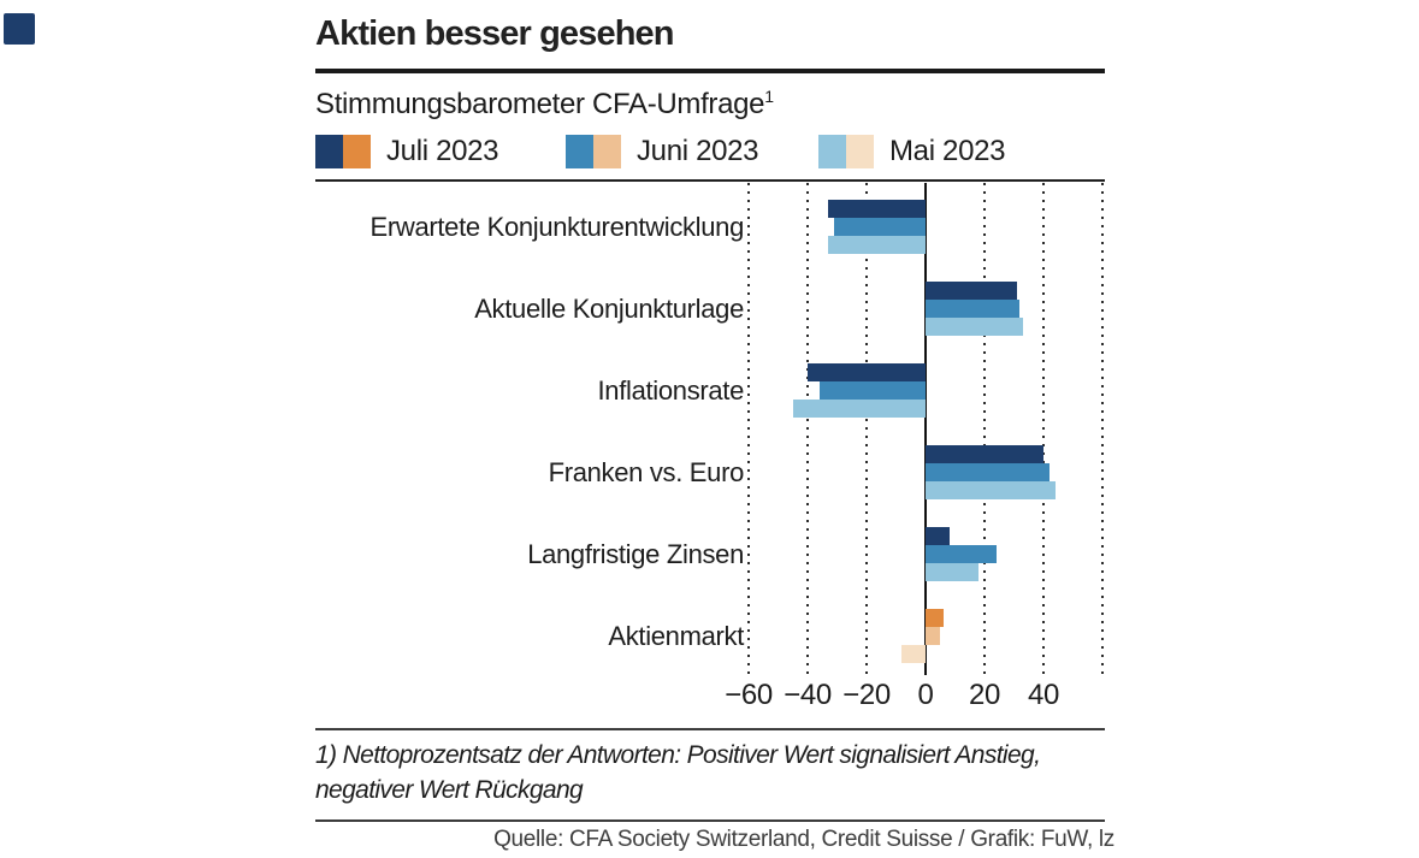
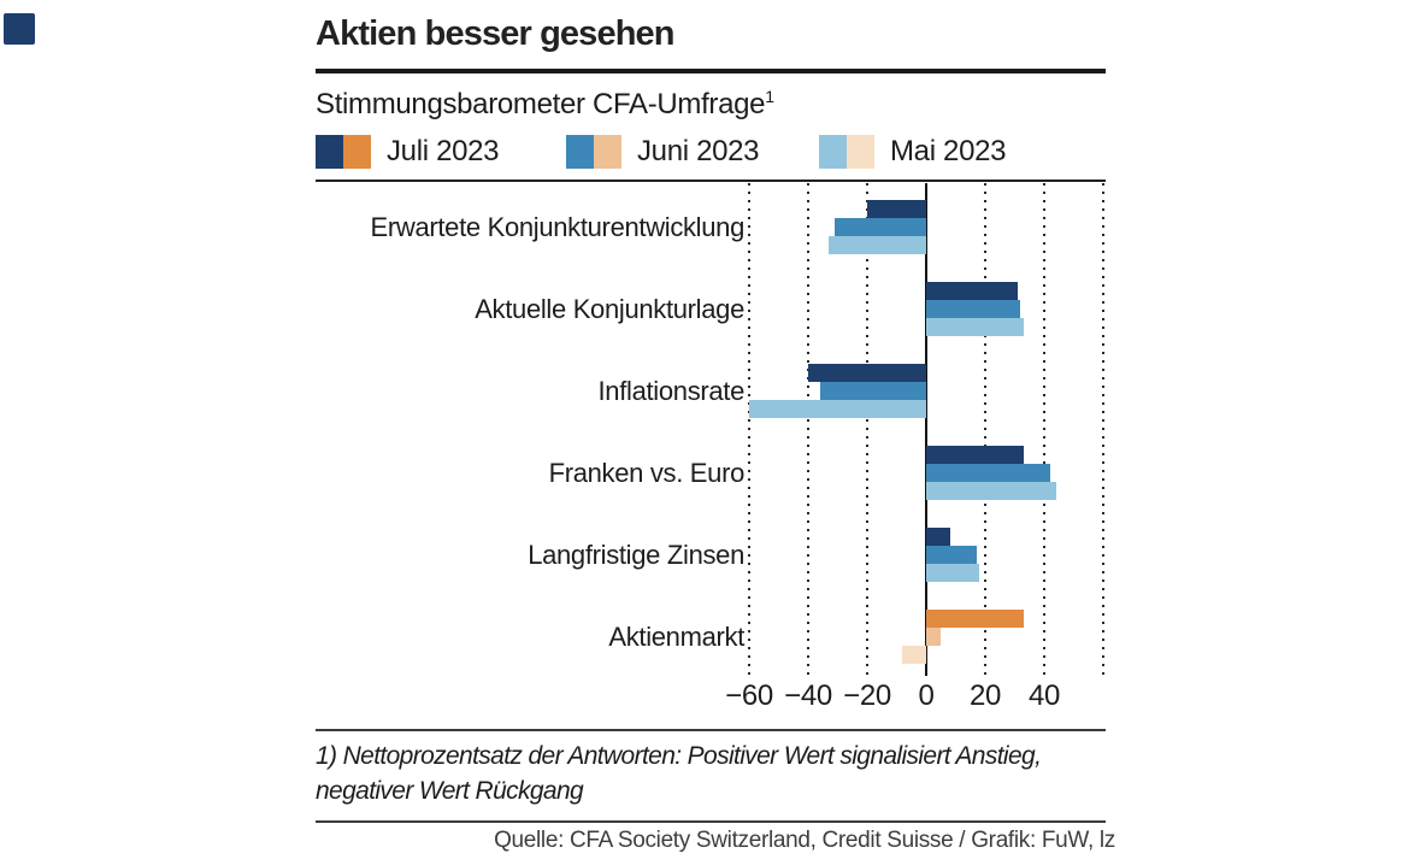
Juli 2023/Erwartete Konjunkturentwicklung: -33 -> -20
Mai 2023/Inflationsrate: -45 -> -60
Juli 2023/Franken vs. Euro: 40 -> 33
Juni 2023/Langfristige Zinsen: 24 -> 17
Juli 2023/Aktienmarkt: 6 -> 33
